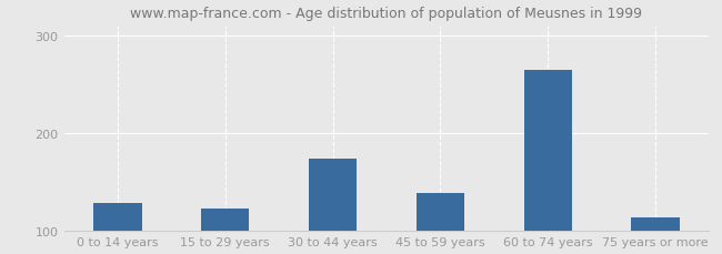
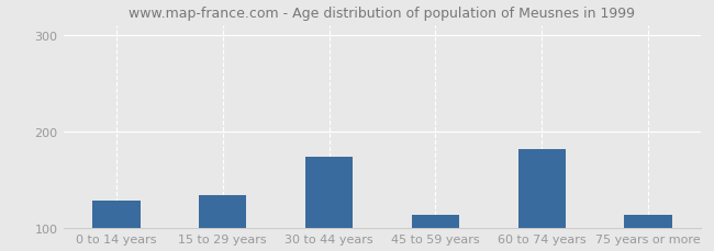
15 to 29 years: 123 -> 134
45 to 59 years: 138 -> 114
60 to 74 years: 265 -> 182
